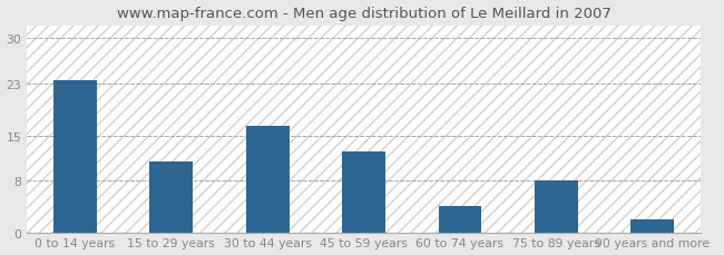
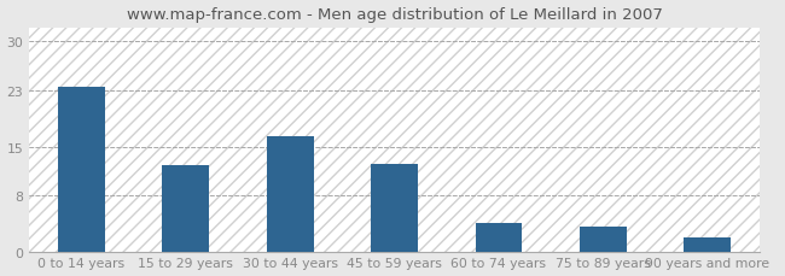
15 to 29 years: 11.0 -> 12.4
75 to 89 years: 8.0 -> 3.6
